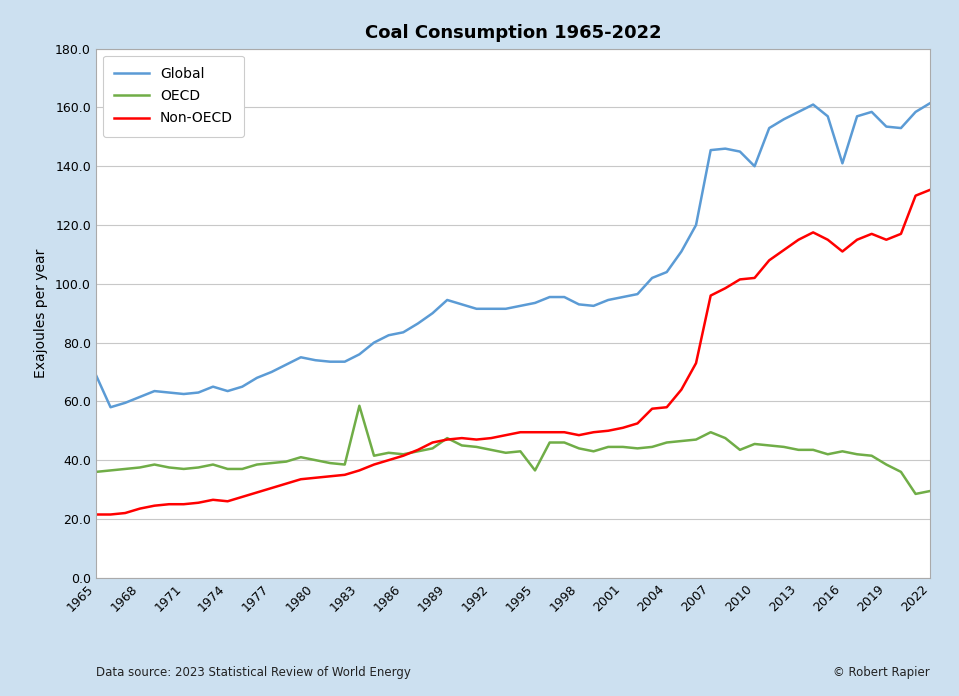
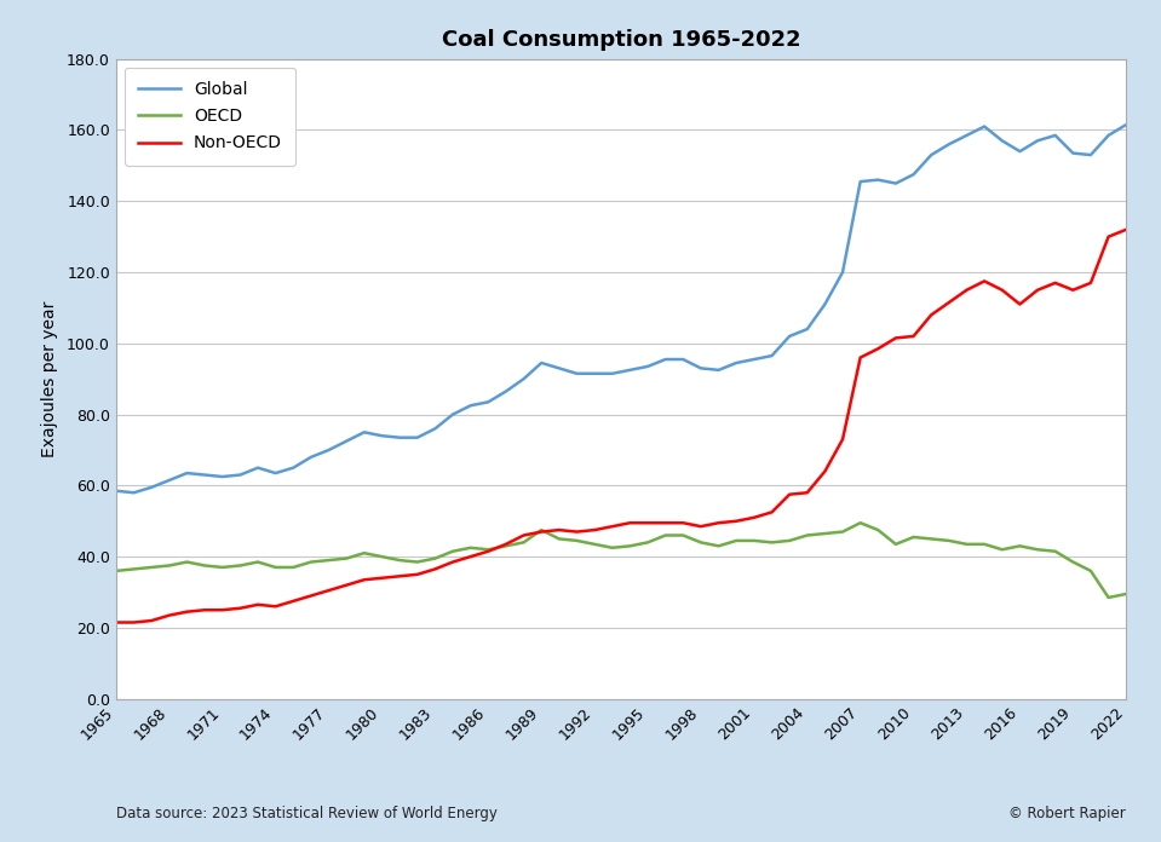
Global/1965: 69.0 -> 58.5
OECD/1983: 58.5 -> 39.5
OECD/1995: 36.5 -> 44.0
Global/2010: 140.0 -> 147.5
Global/2016: 141.0 -> 154.0
